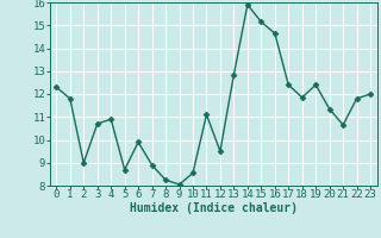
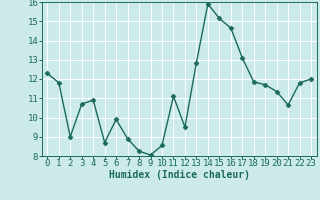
17: 12.4 -> 13.1
19: 12.4 -> 11.7
